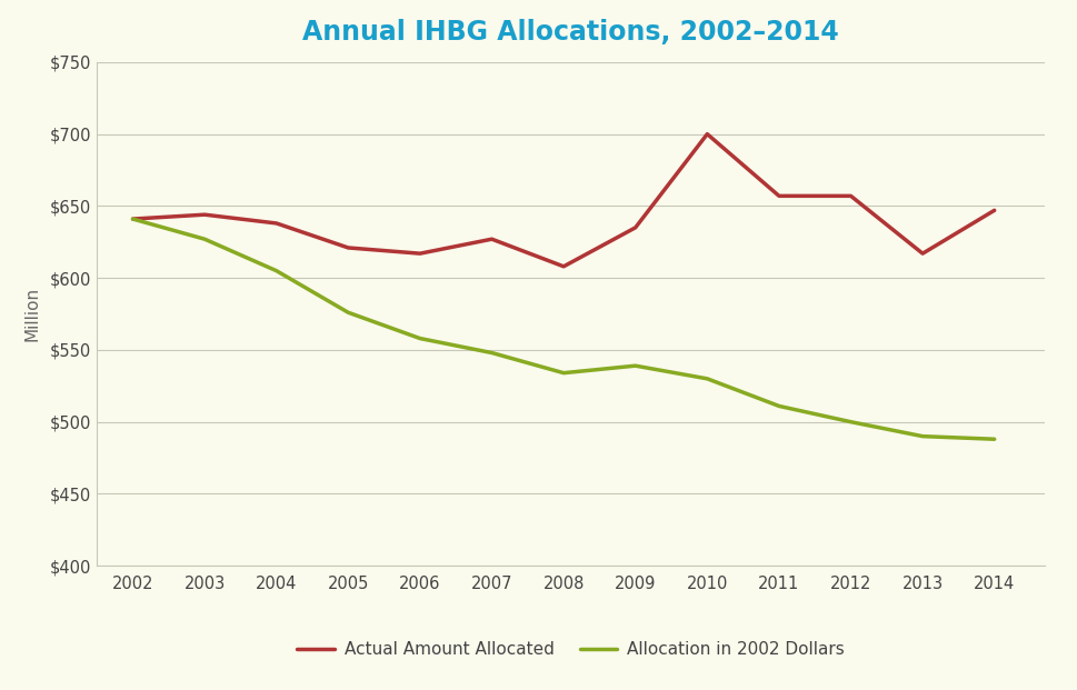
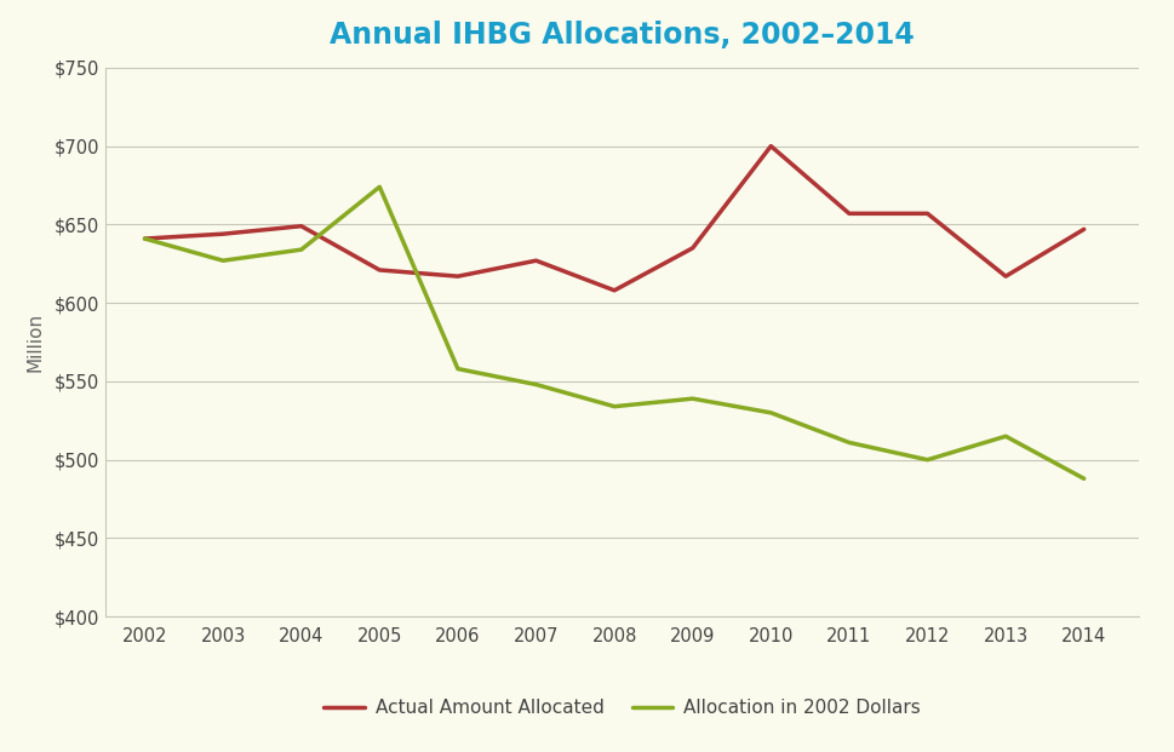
Actual Amount Allocated/2004: $638 -> $649
Allocation in 2002 Dollars/2004: $605 -> $634
Allocation in 2002 Dollars/2005: $576 -> $674
Allocation in 2002 Dollars/2013: $490 -> $515
